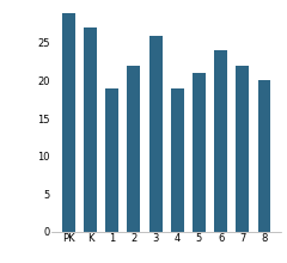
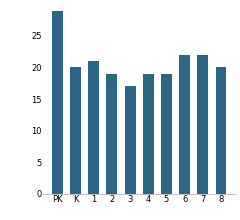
K: 27 -> 20
1: 19 -> 21
2: 22 -> 19
3: 26 -> 17
5: 21 -> 19
6: 24 -> 22
